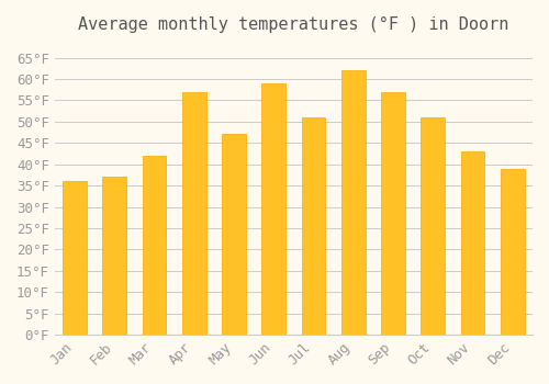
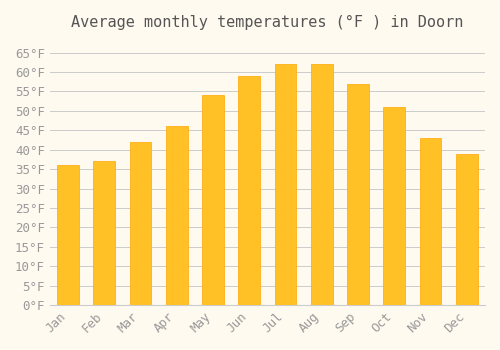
Apr: 57°F -> 46°F
May: 47°F -> 54°F
Jul: 51°F -> 62°F
